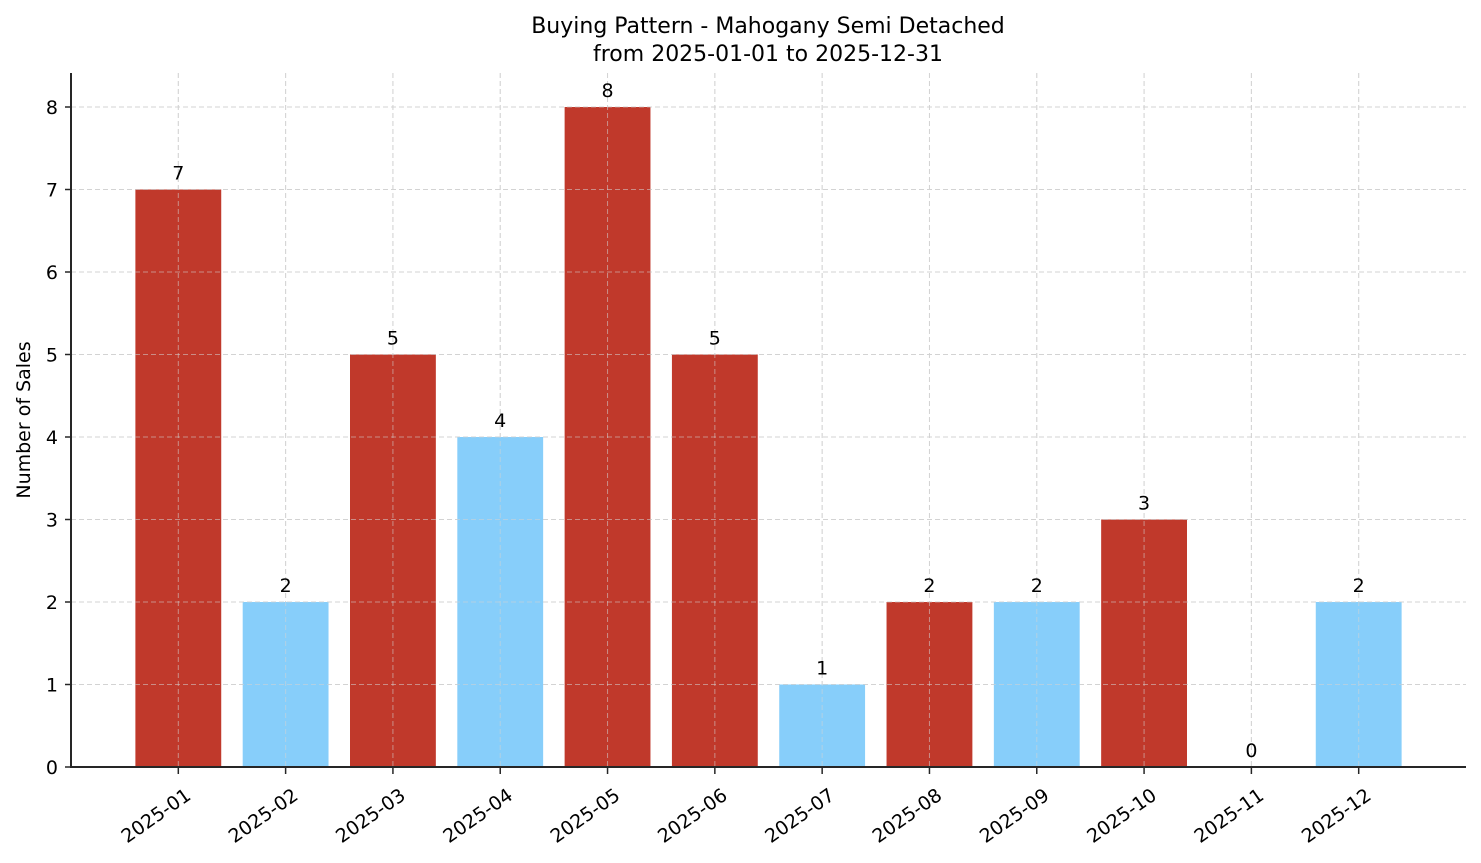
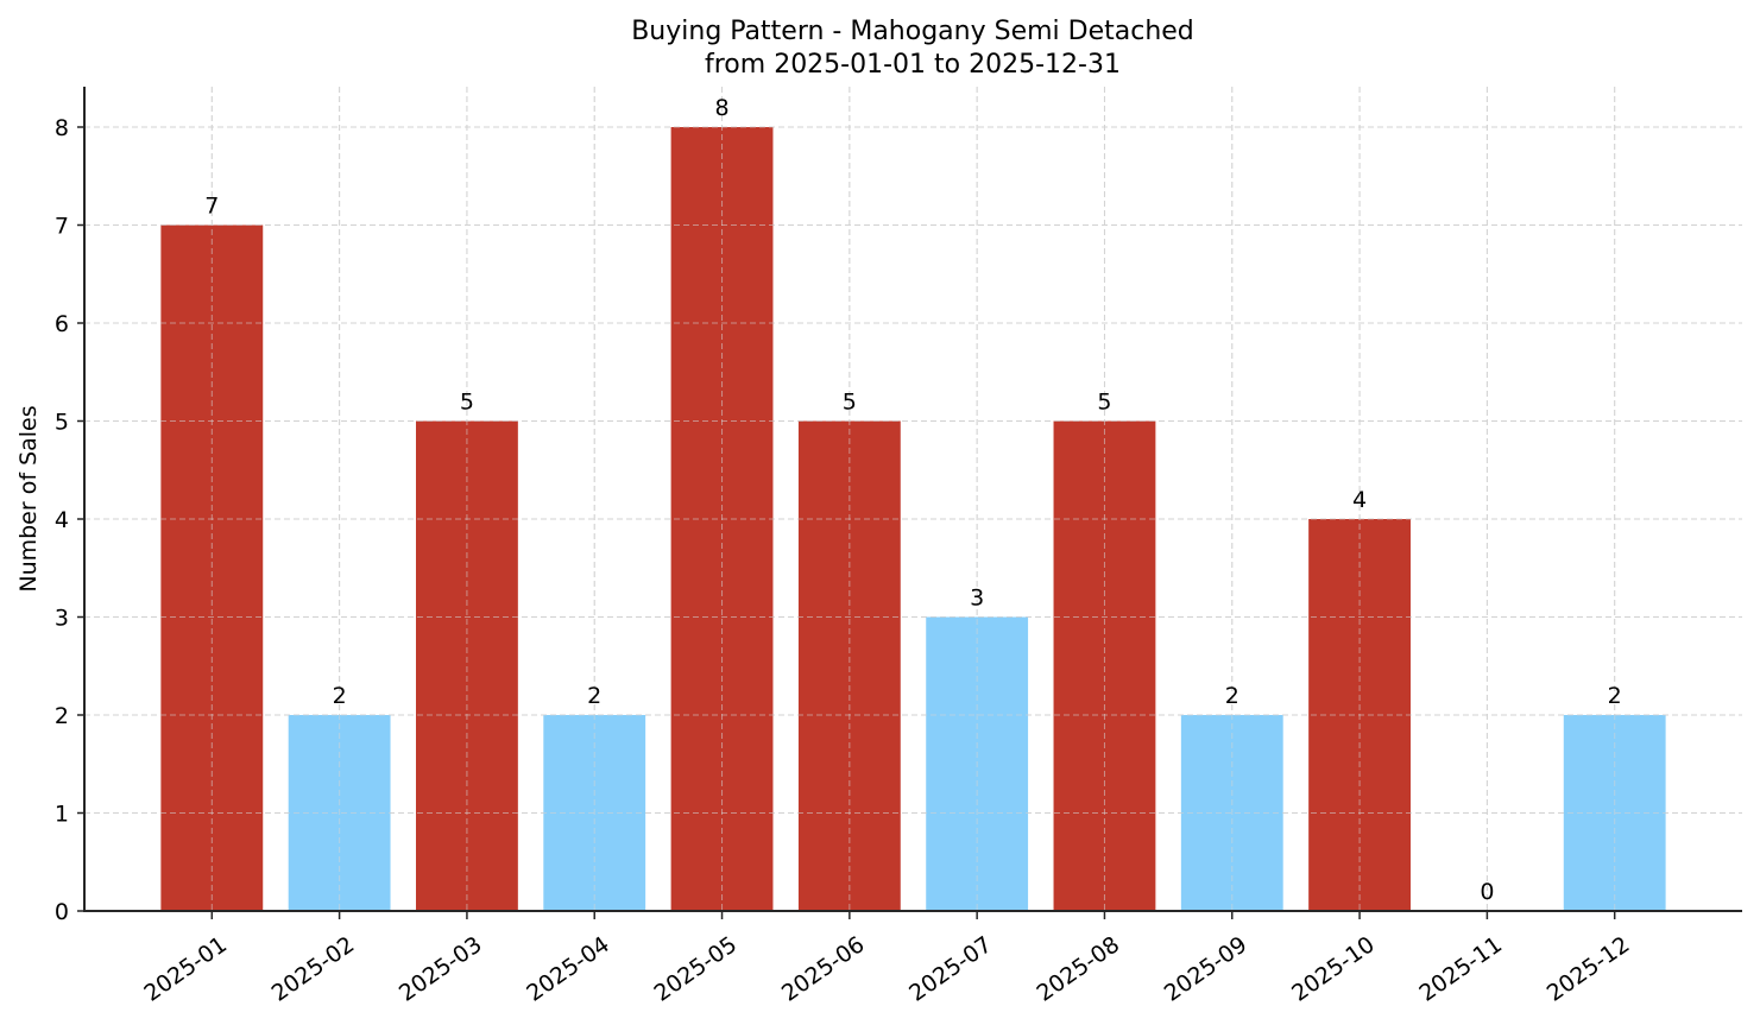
2025-04: 4 -> 2
2025-07: 1 -> 3
2025-08: 2 -> 5
2025-10: 3 -> 4
